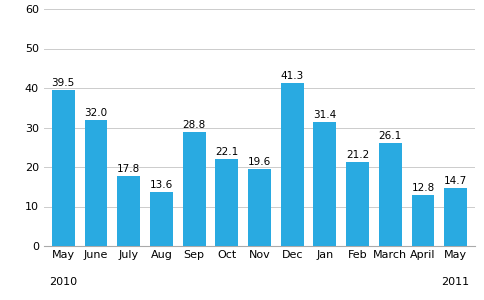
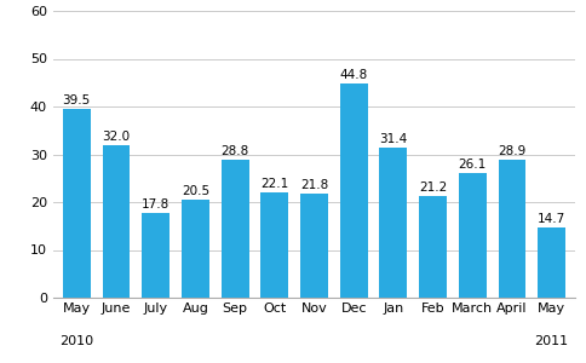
Aug: 13.6 -> 20.5
Nov: 19.6 -> 21.8
Dec: 41.3 -> 44.8
April: 12.8 -> 28.9
